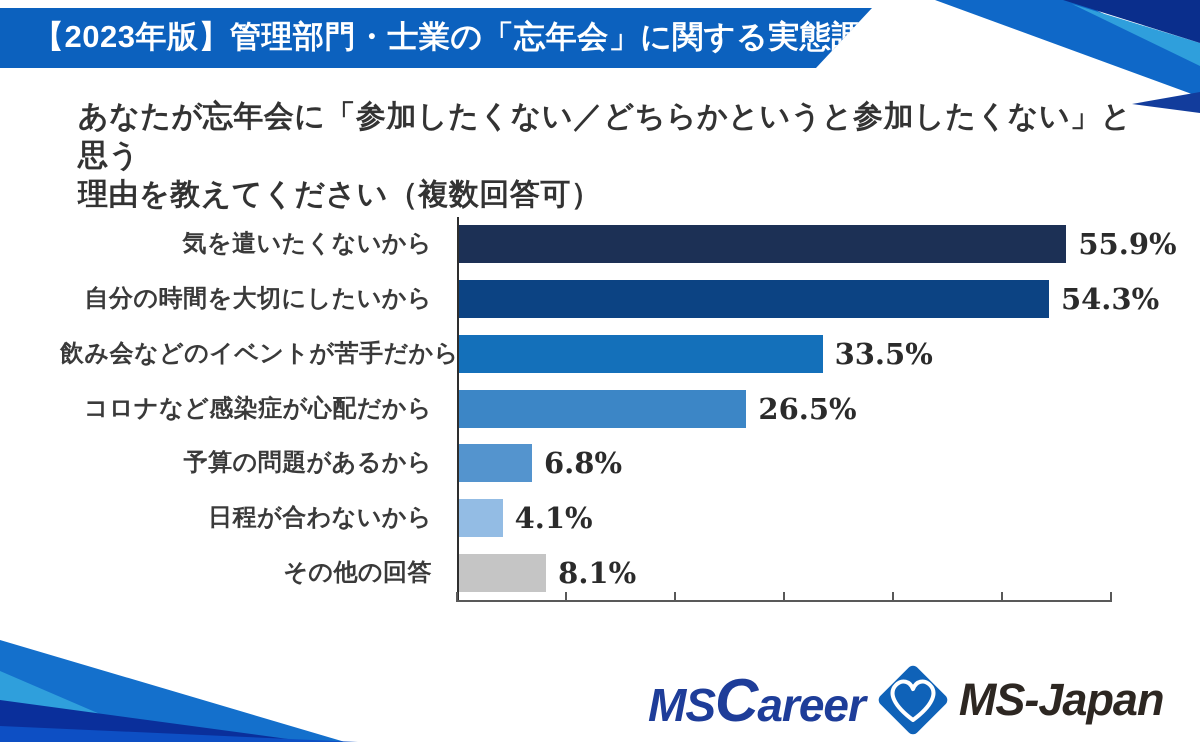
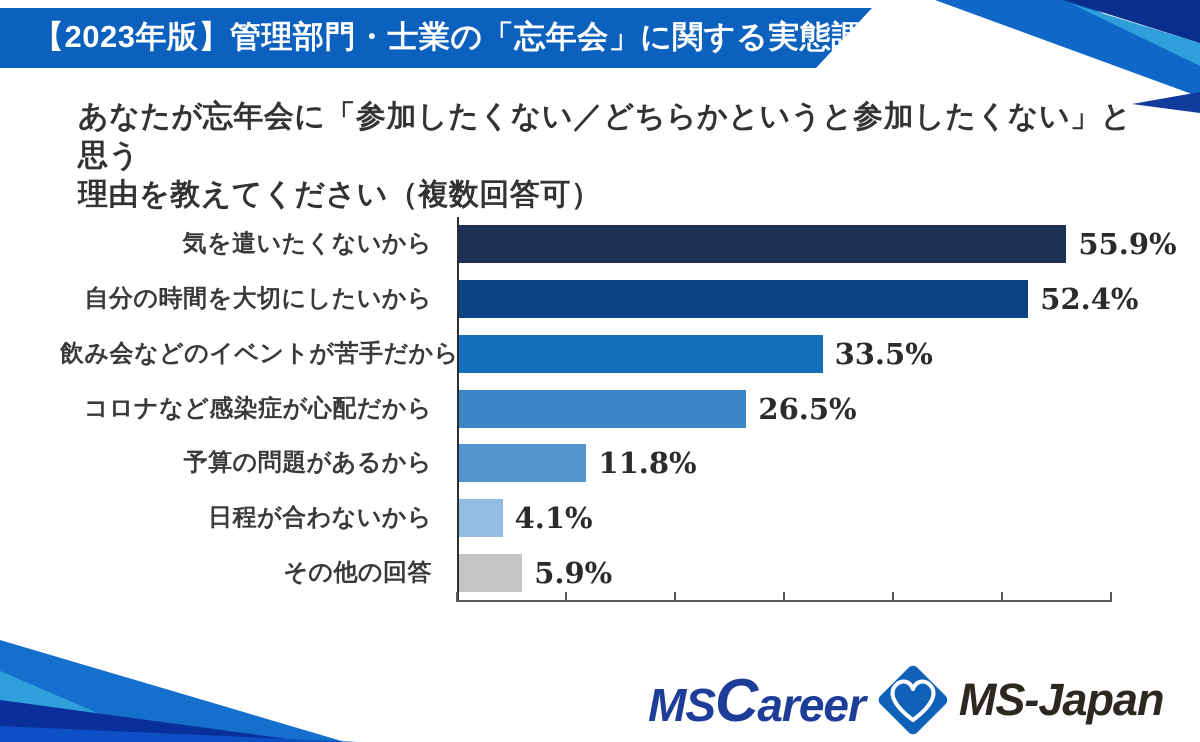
自分の時間を大切にしたいから: 54.3% -> 52.4%
予算の問題があるから: 6.8% -> 11.8%
その他の回答: 8.1% -> 5.9%
